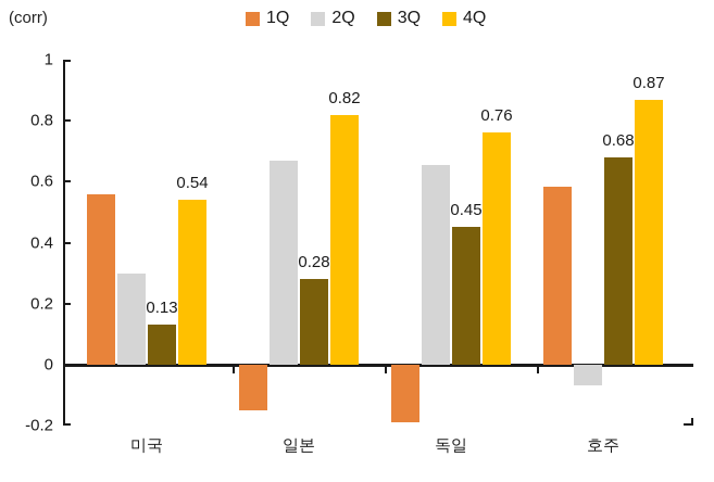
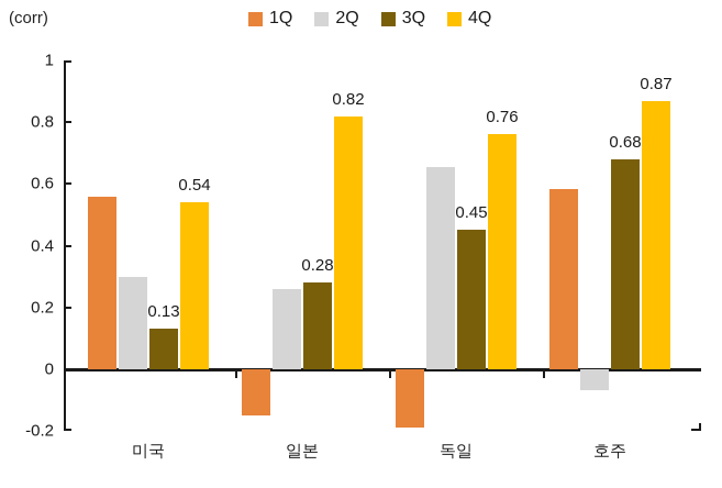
2Q/일본: 0.67 -> 0.26
